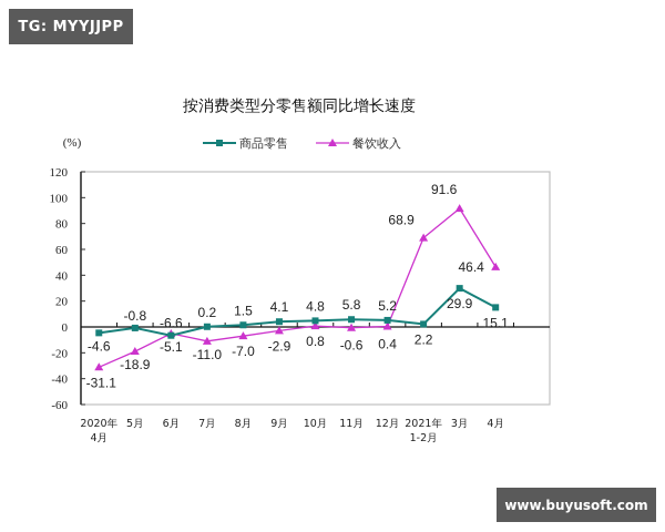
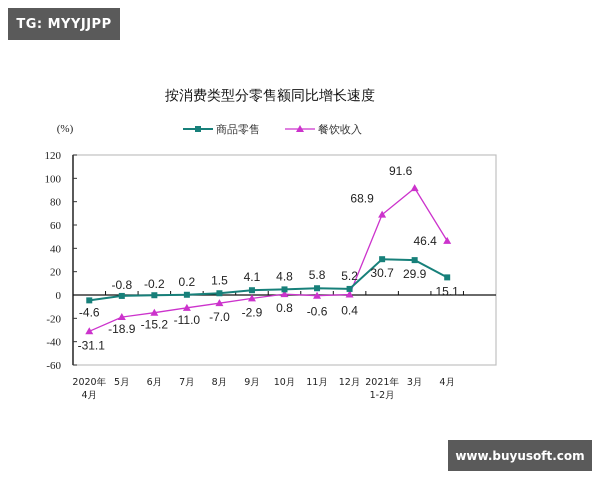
商品零售/6月: -6.6 -> -0.2
餐饮收入/6月: -5.1 -> -15.2
商品零售/2021年 1-2月: 2.2 -> 30.7
